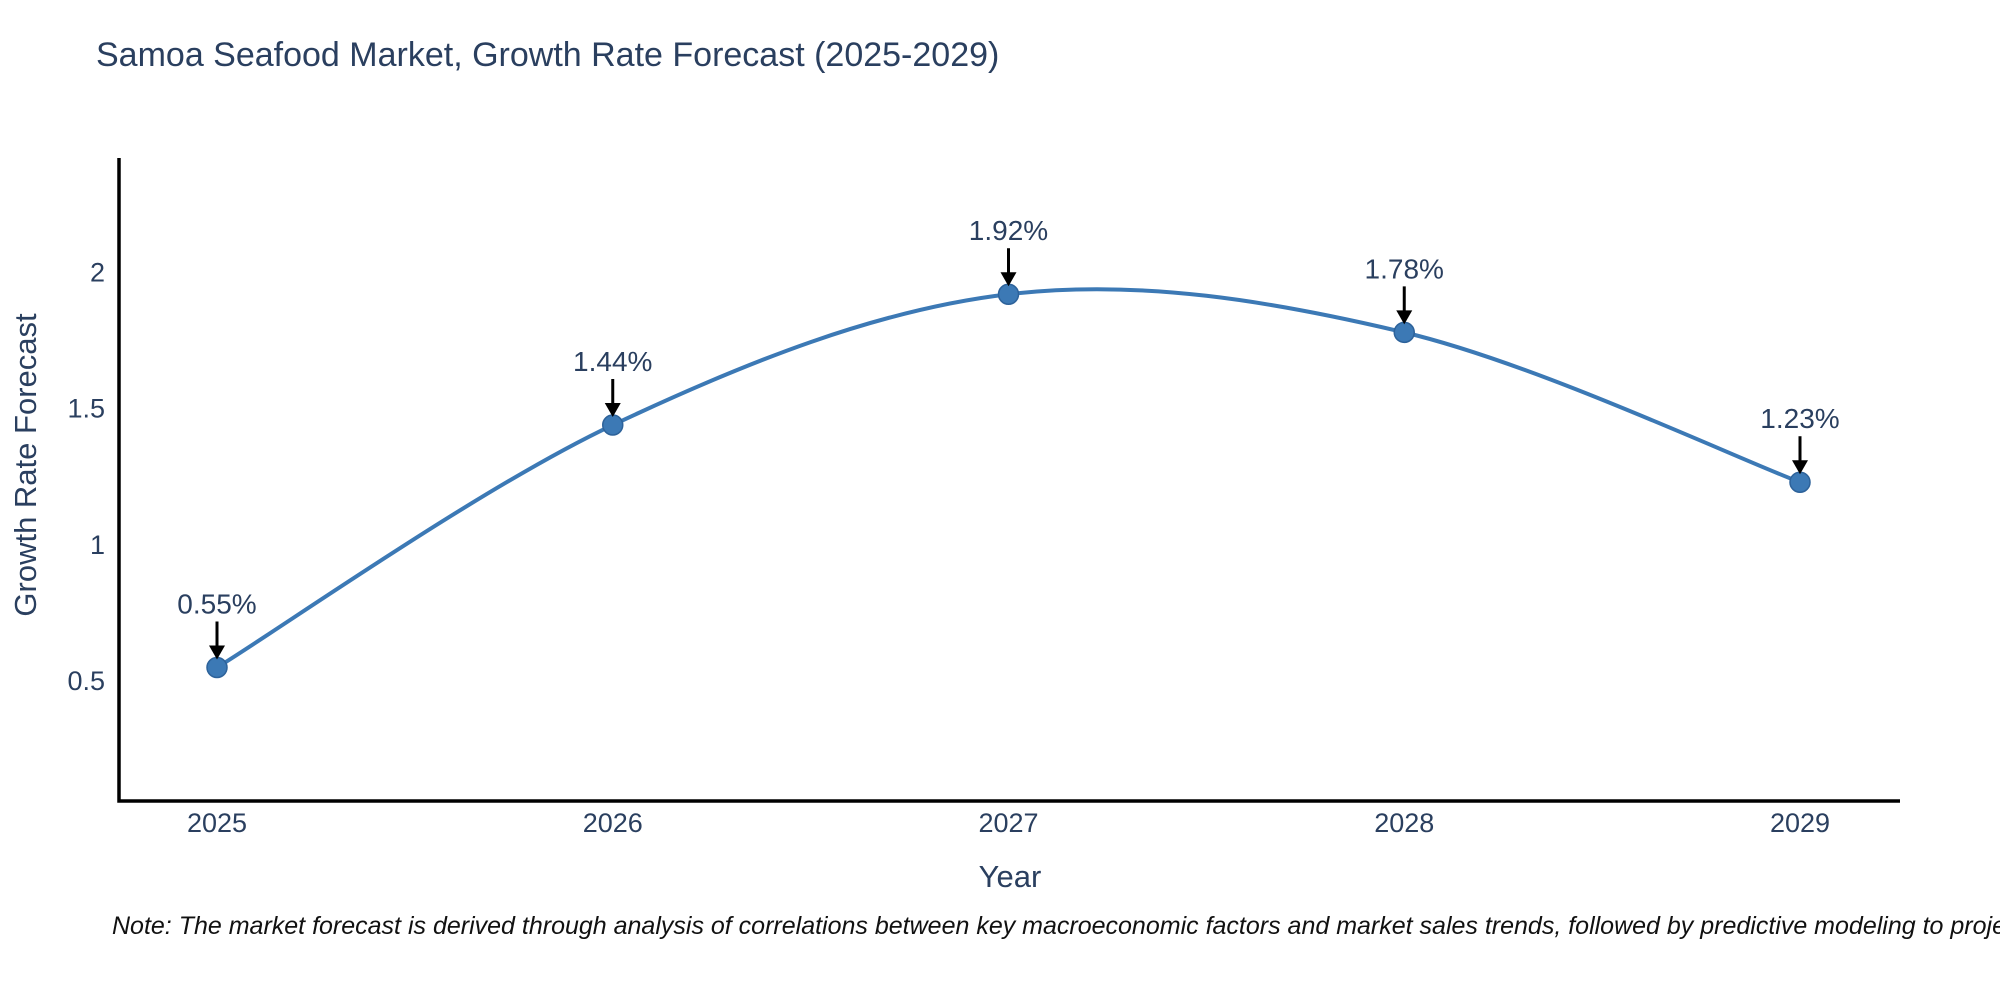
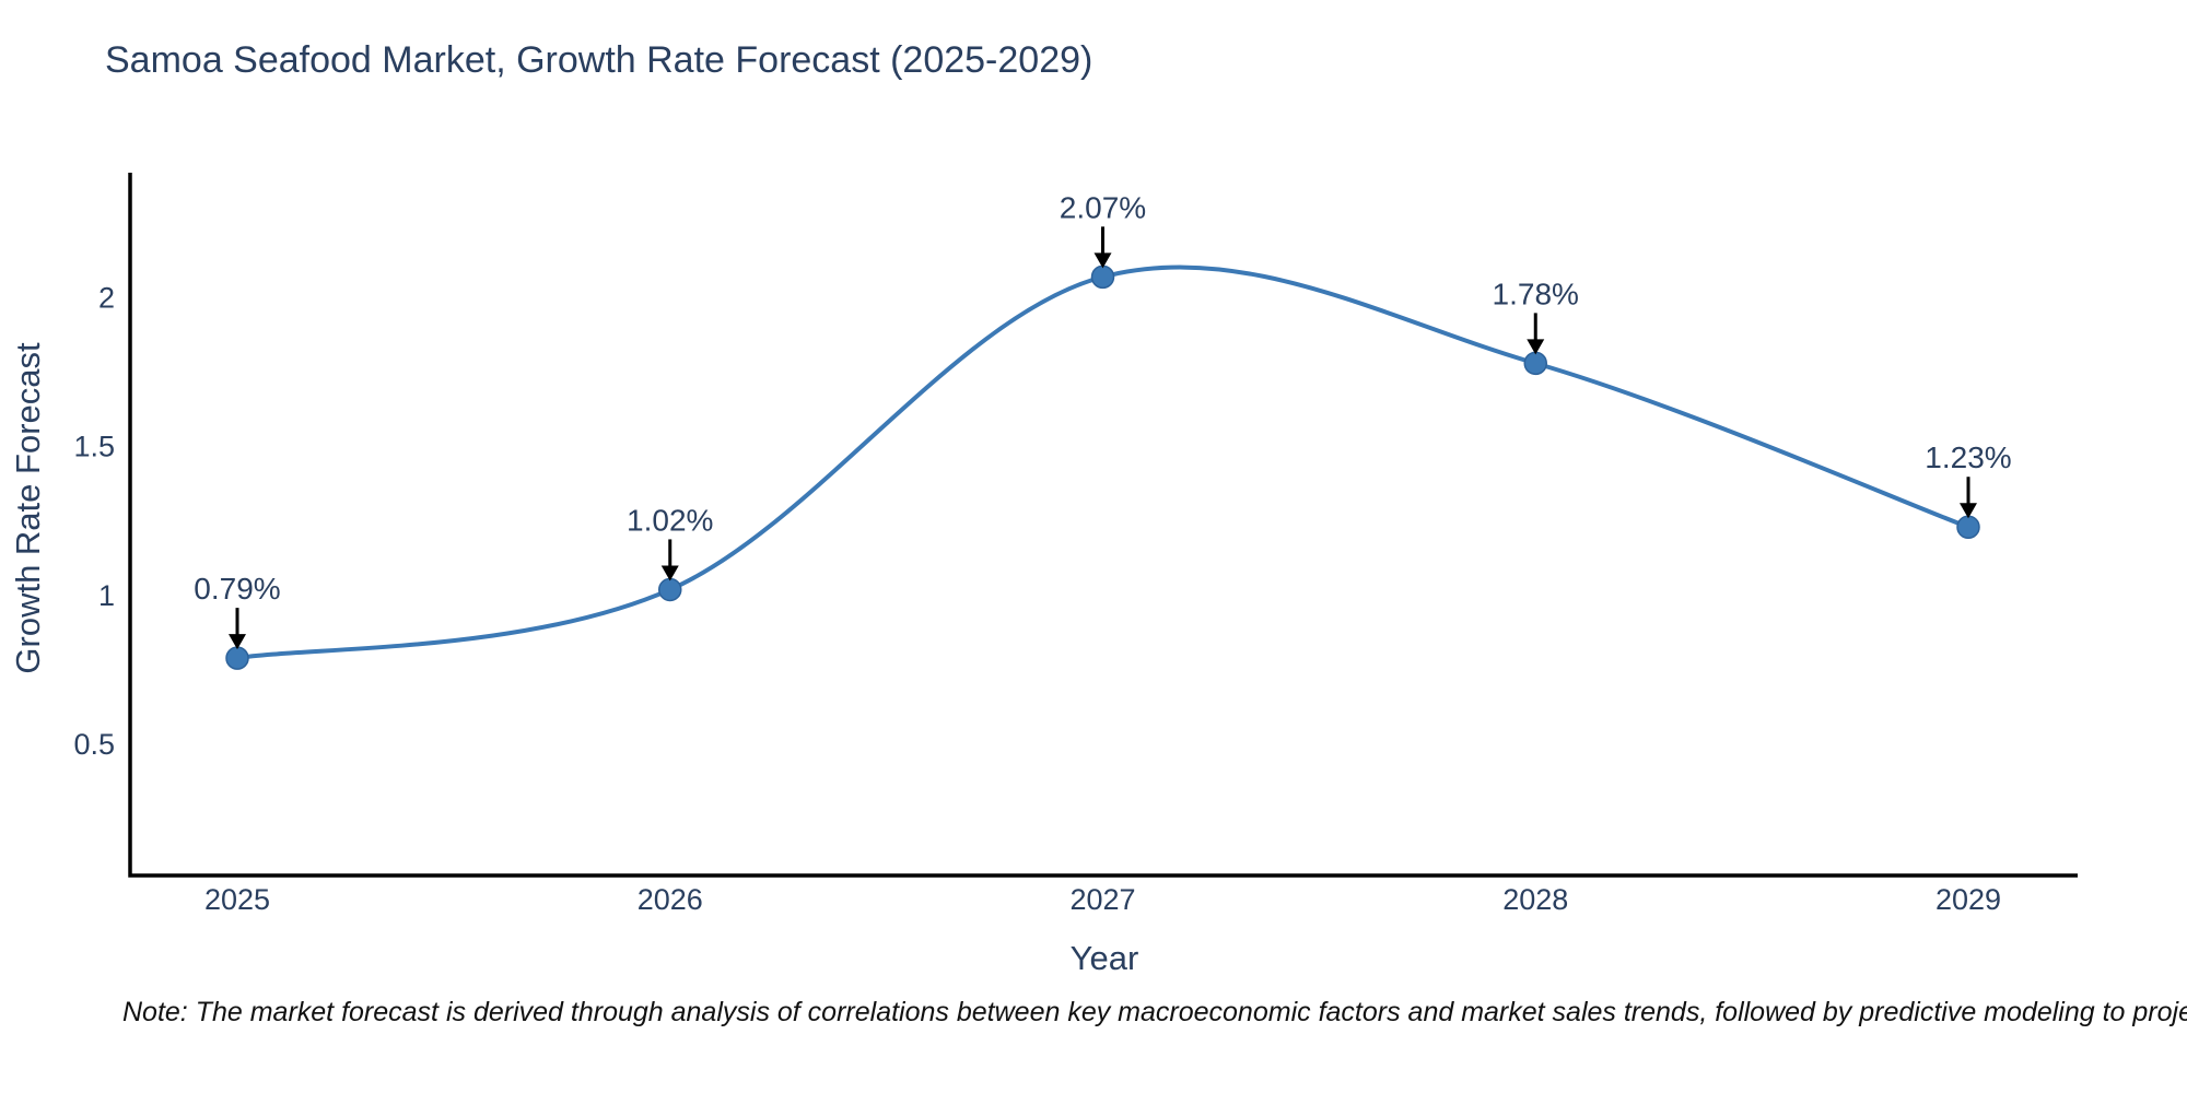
2025: 0.55% -> 0.79%
2026: 1.44% -> 1.02%
2027: 1.92% -> 2.07%
